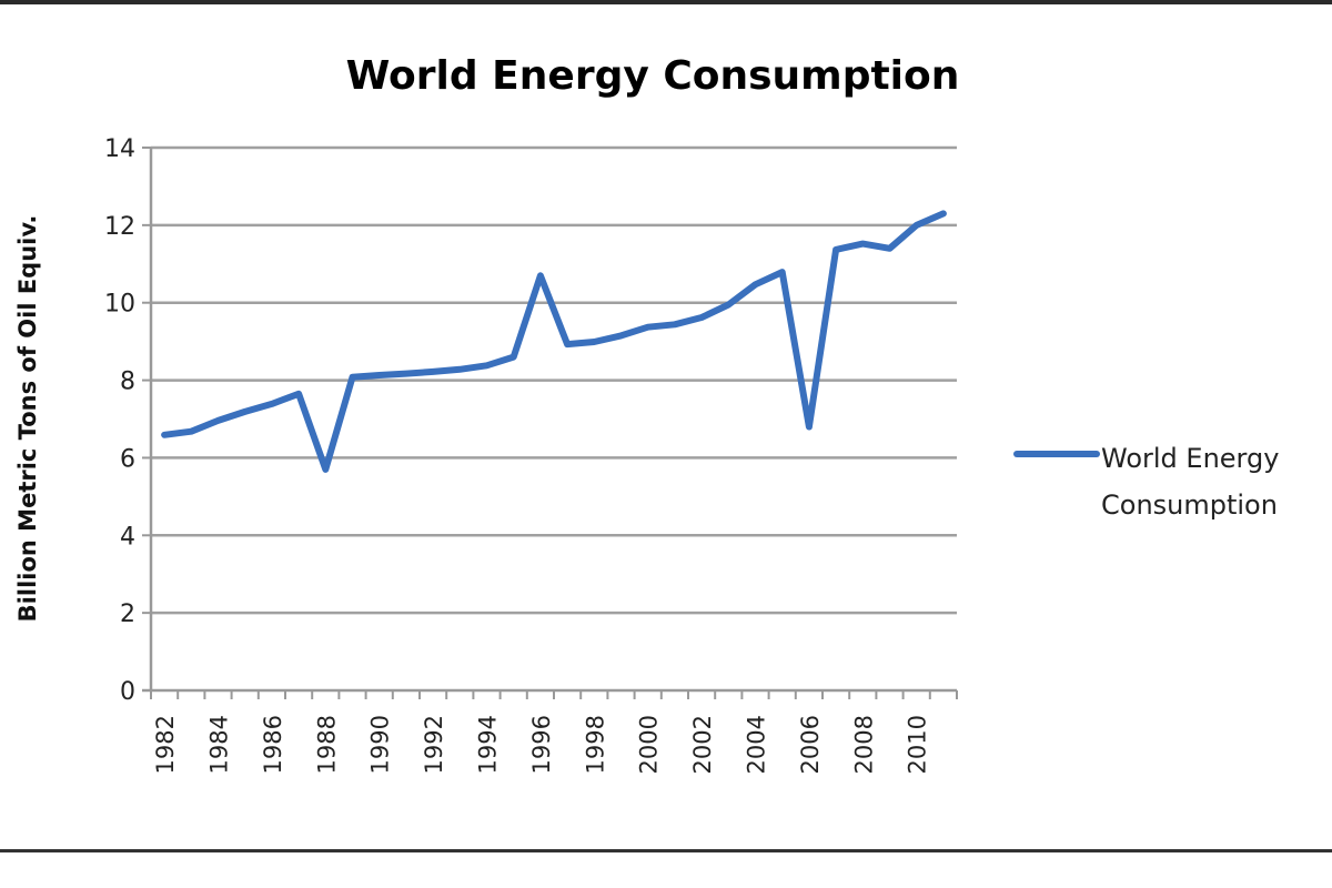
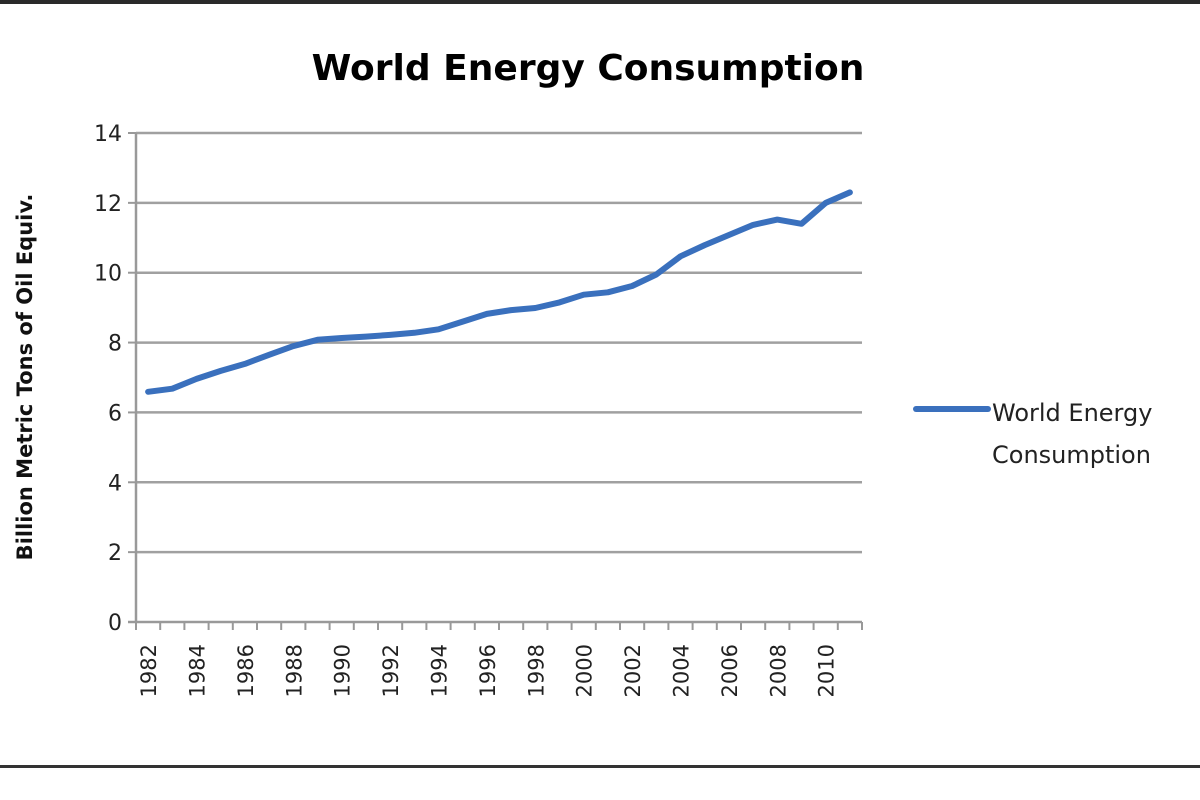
1988: 5.7 -> 7.9
1996: 10.7 -> 8.8
2006: 6.8 -> 11.1
